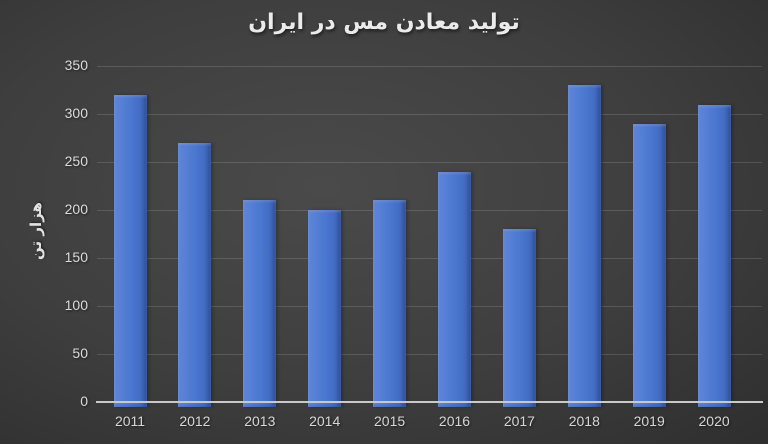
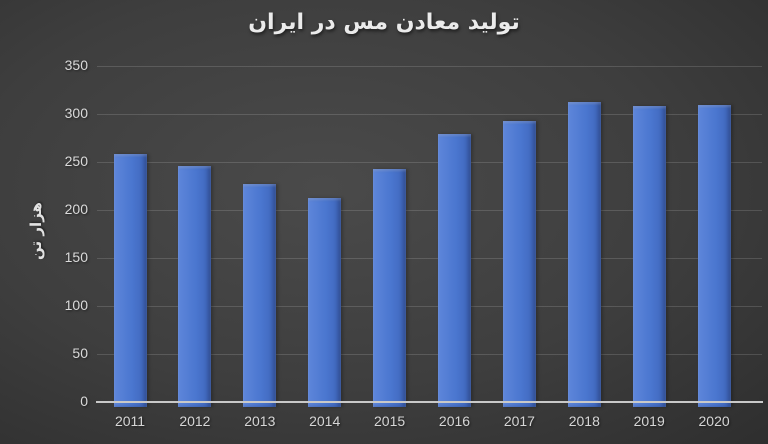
2011: 320 -> 260
2012: 270 -> 250
2013: 210 -> 230
2014: 200 -> 210
2015: 210 -> 240
2016: 240 -> 280
2017: 180 -> 290
2018: 330 -> 310
2019: 290 -> 310
